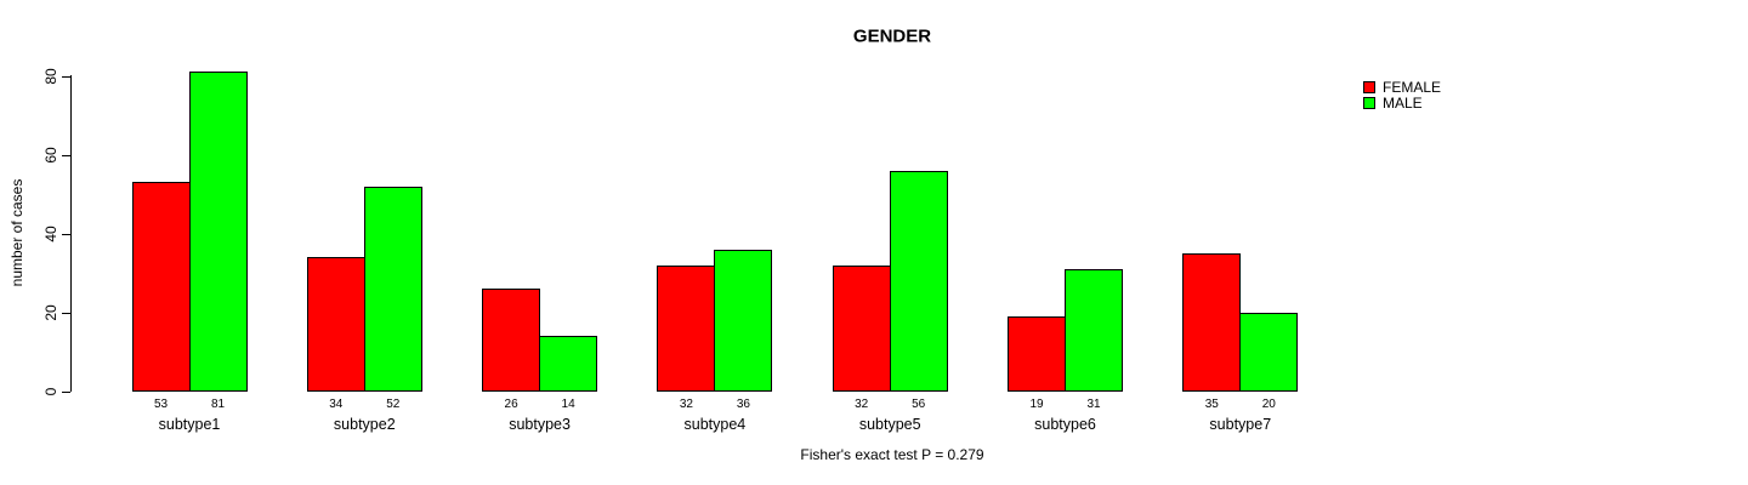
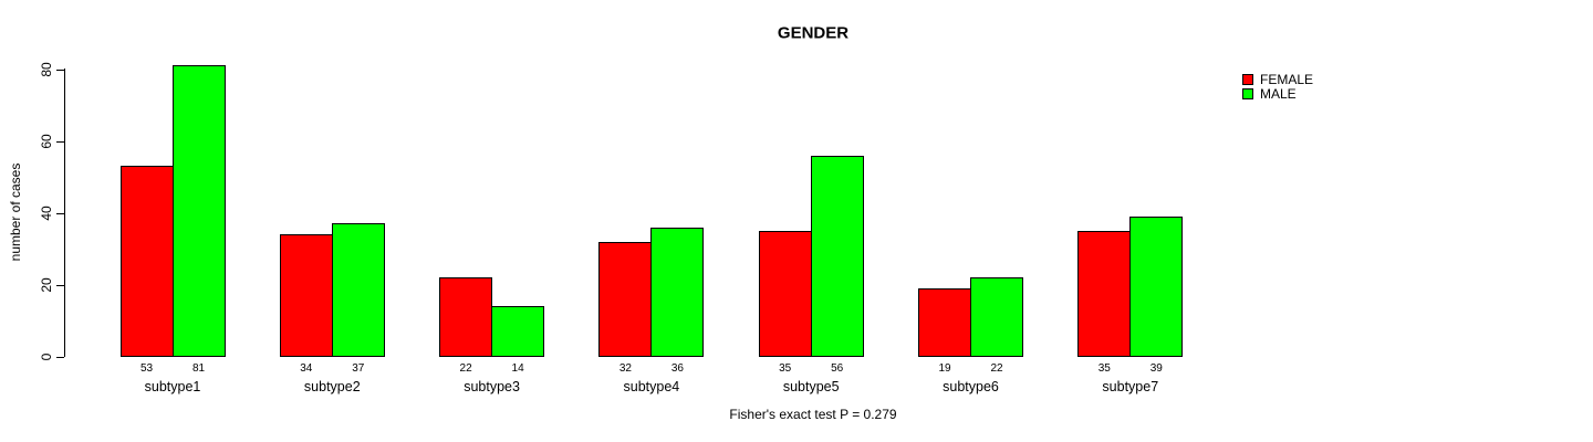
MALE/subtype2: 52 -> 37
FEMALE/subtype3: 26 -> 22
FEMALE/subtype5: 32 -> 35
MALE/subtype6: 31 -> 22
MALE/subtype7: 20 -> 39
